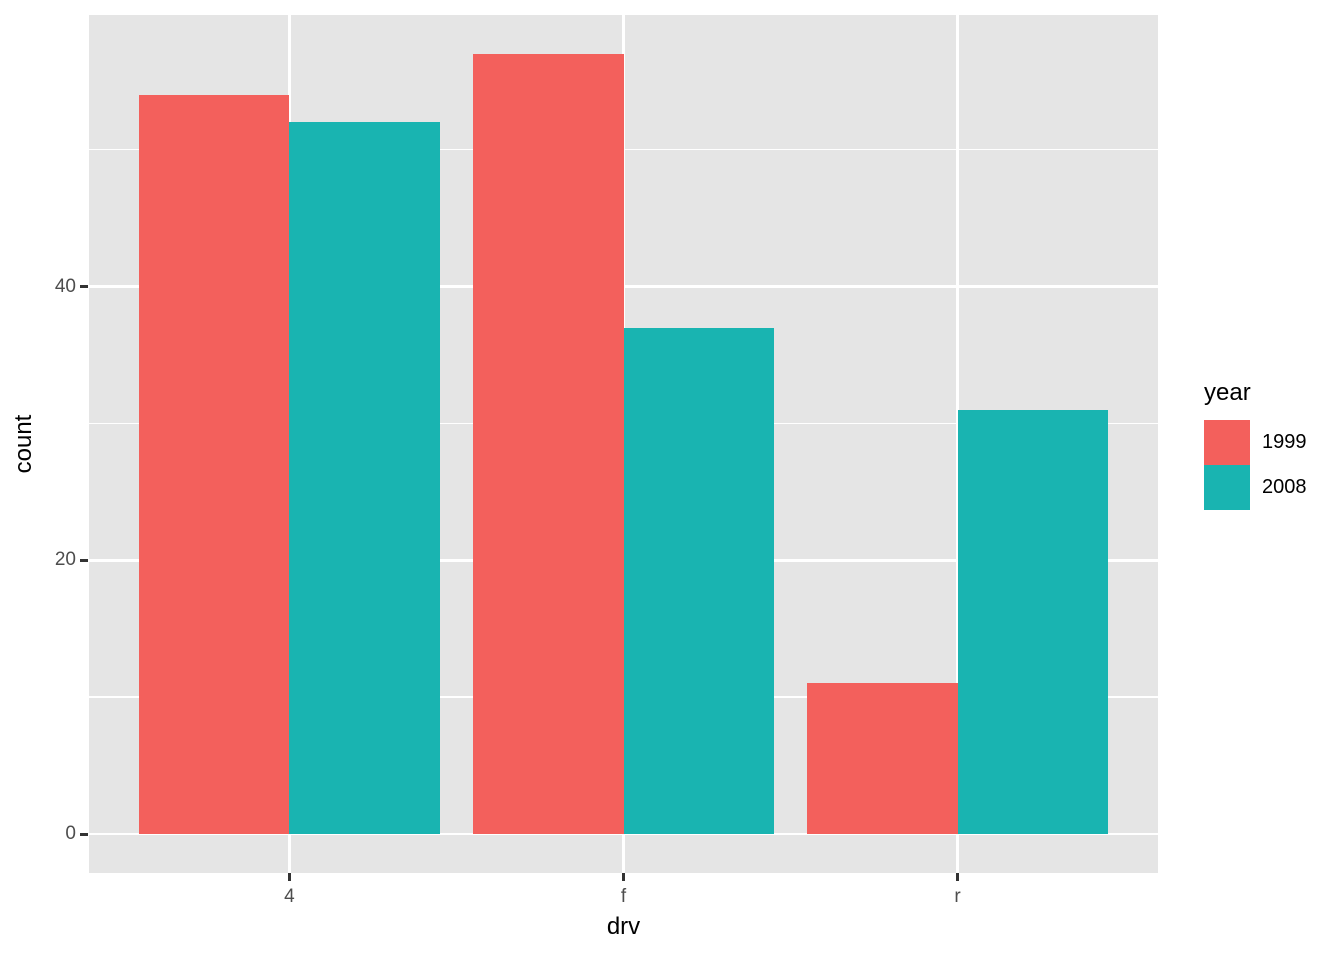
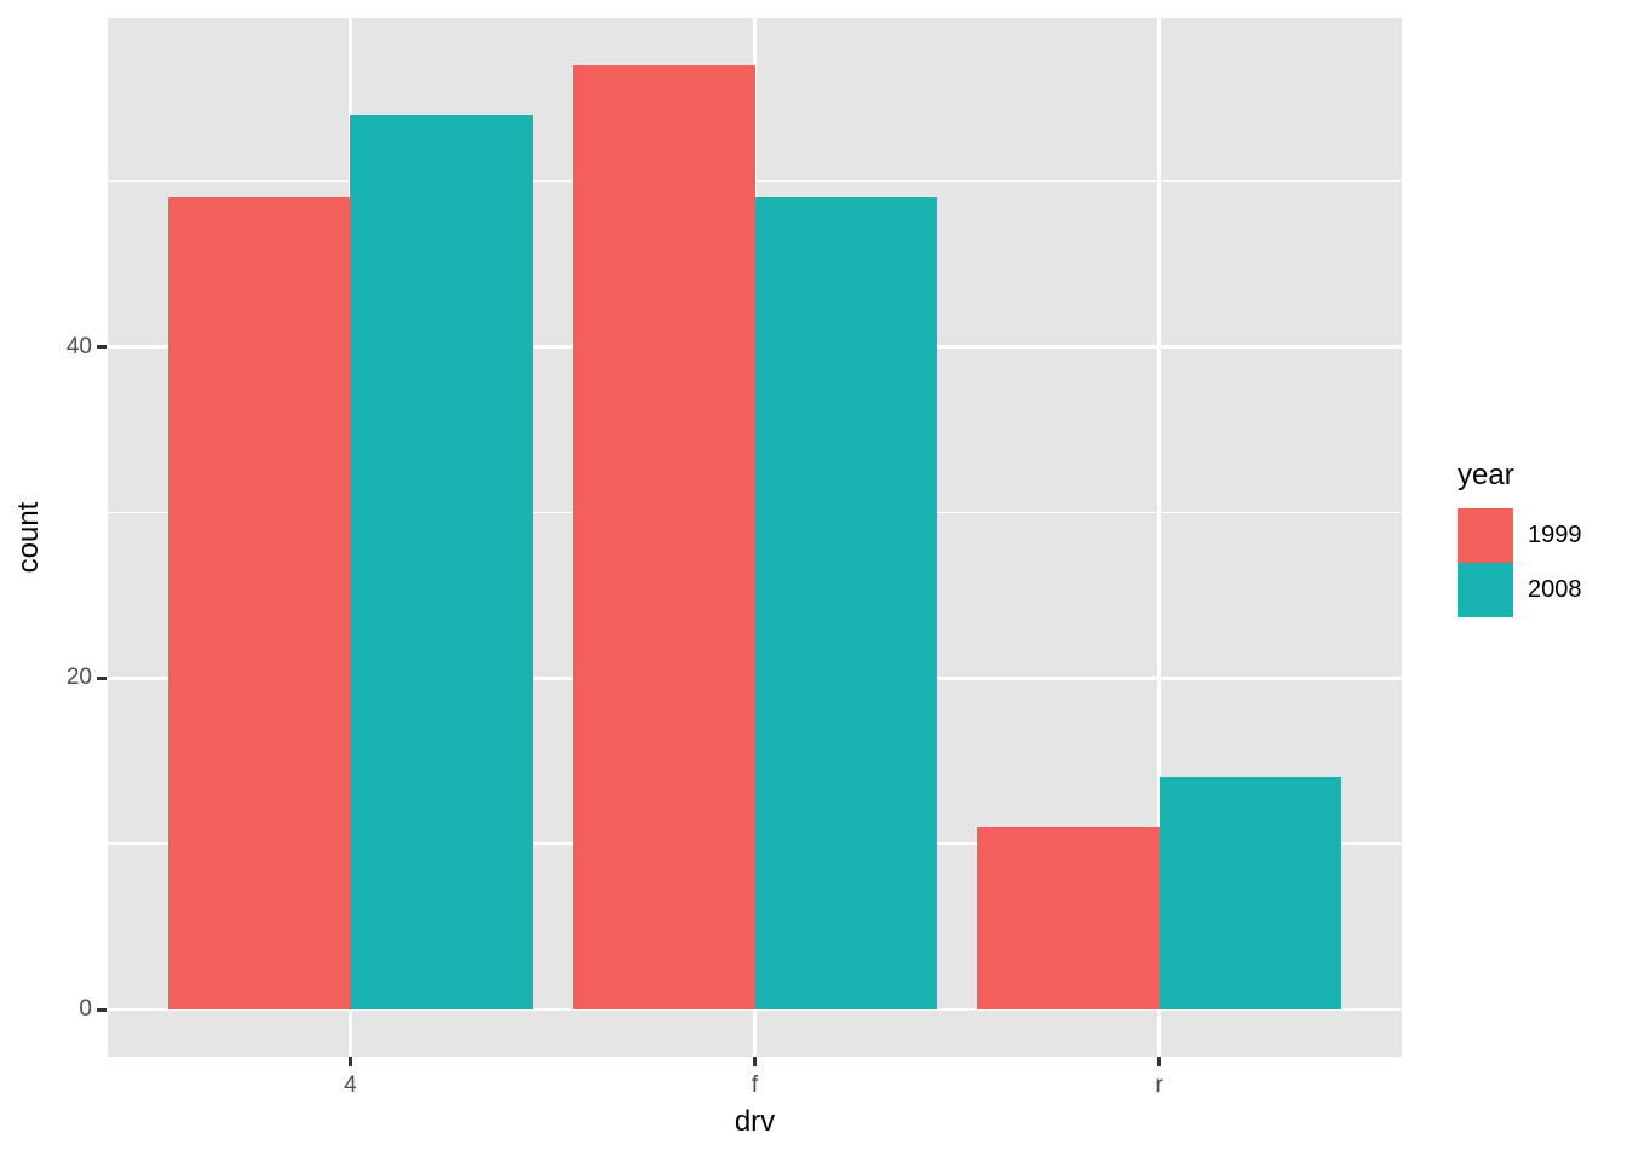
1999/4: 54 -> 49
2008/4: 52 -> 54
2008/f: 37 -> 49
2008/r: 31 -> 14
